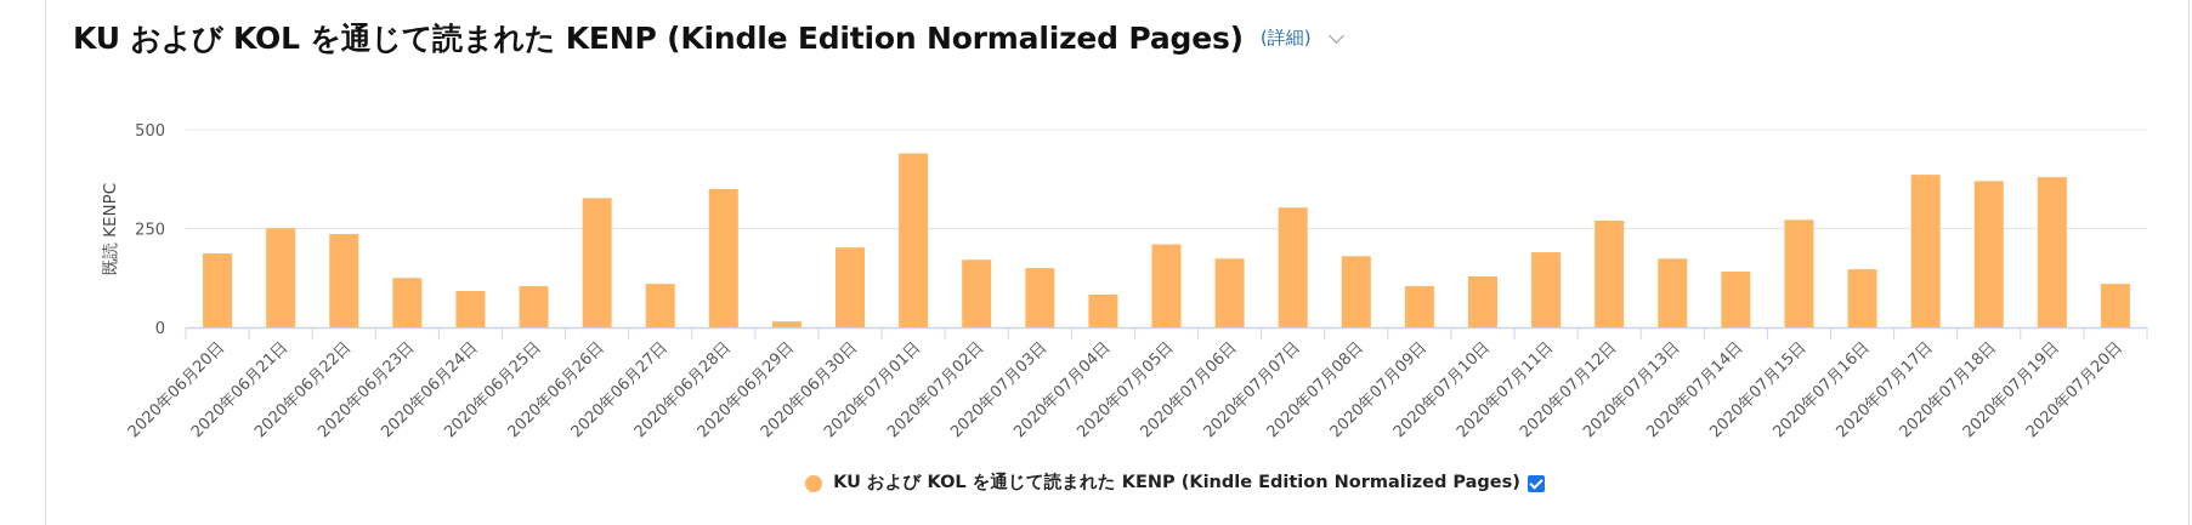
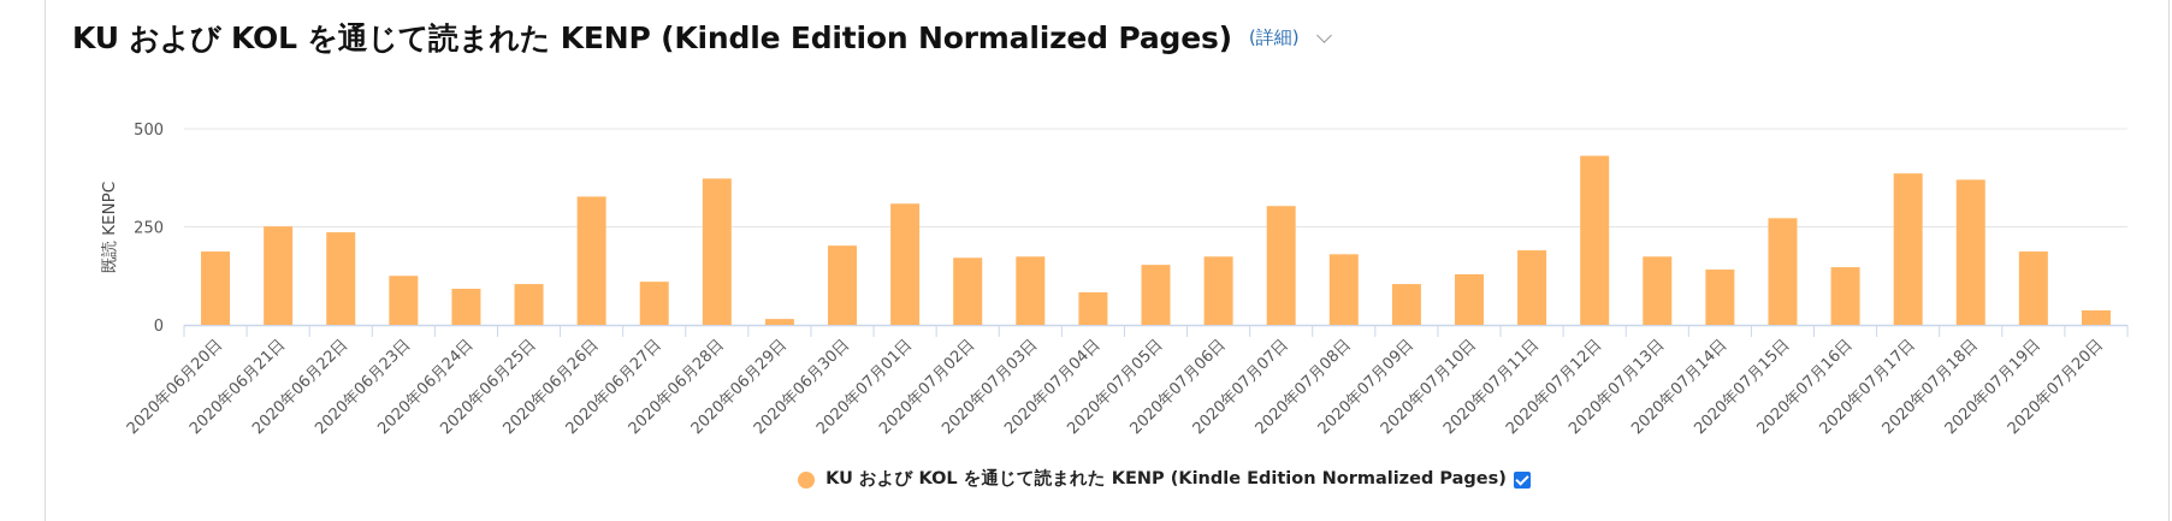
2020年06月28日: 350 -> 370
2020年07月01日: 440 -> 310
2020年07月03日: 150 -> 170
2020年07月05日: 210 -> 150
2020年07月12日: 270 -> 430
2020年07月19日: 380 -> 190
2020年07月20日: 110 -> 40
